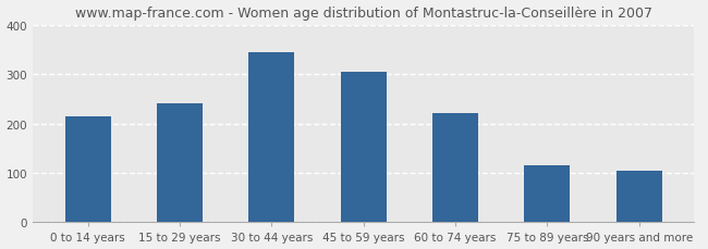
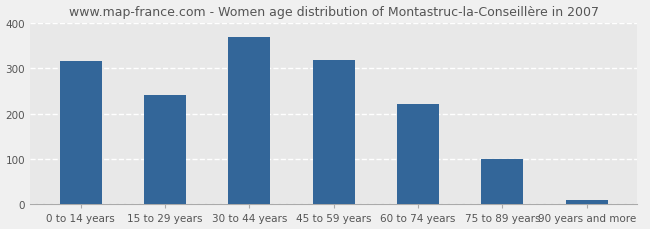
0 to 14 years: 215 -> 315
30 to 44 years: 345 -> 368
45 to 59 years: 305 -> 319
75 to 89 years: 115 -> 101
90 years and more: 105 -> 10
